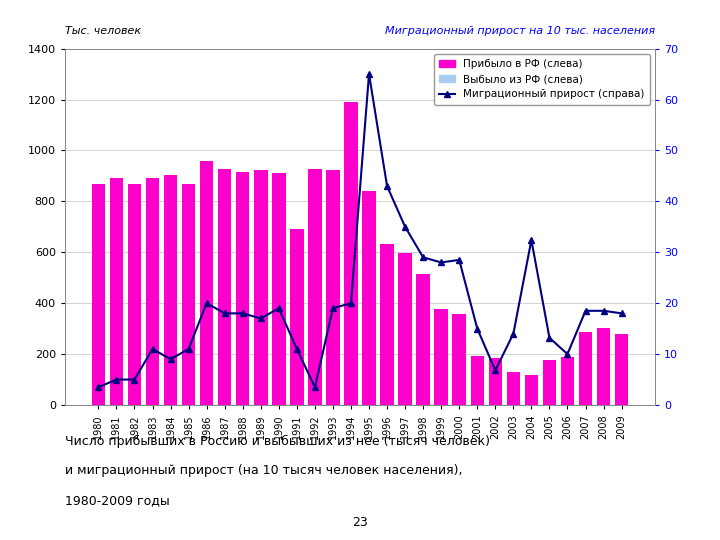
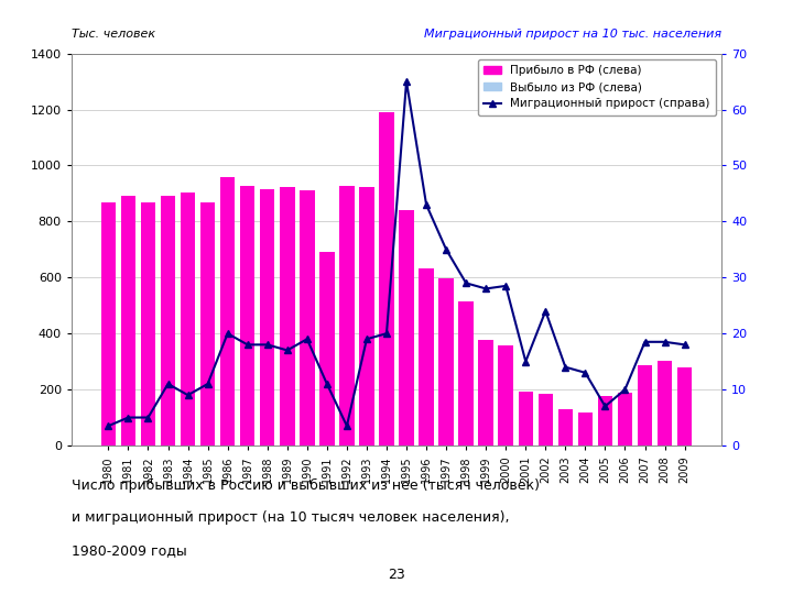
Миграционный прирост (справа)/2002: 6.8 -> 24.0
Миграционный прирост (справа)/2004: 32.4 -> 13.0
Миграционный прирост (справа)/2005: 13.2 -> 7.0
